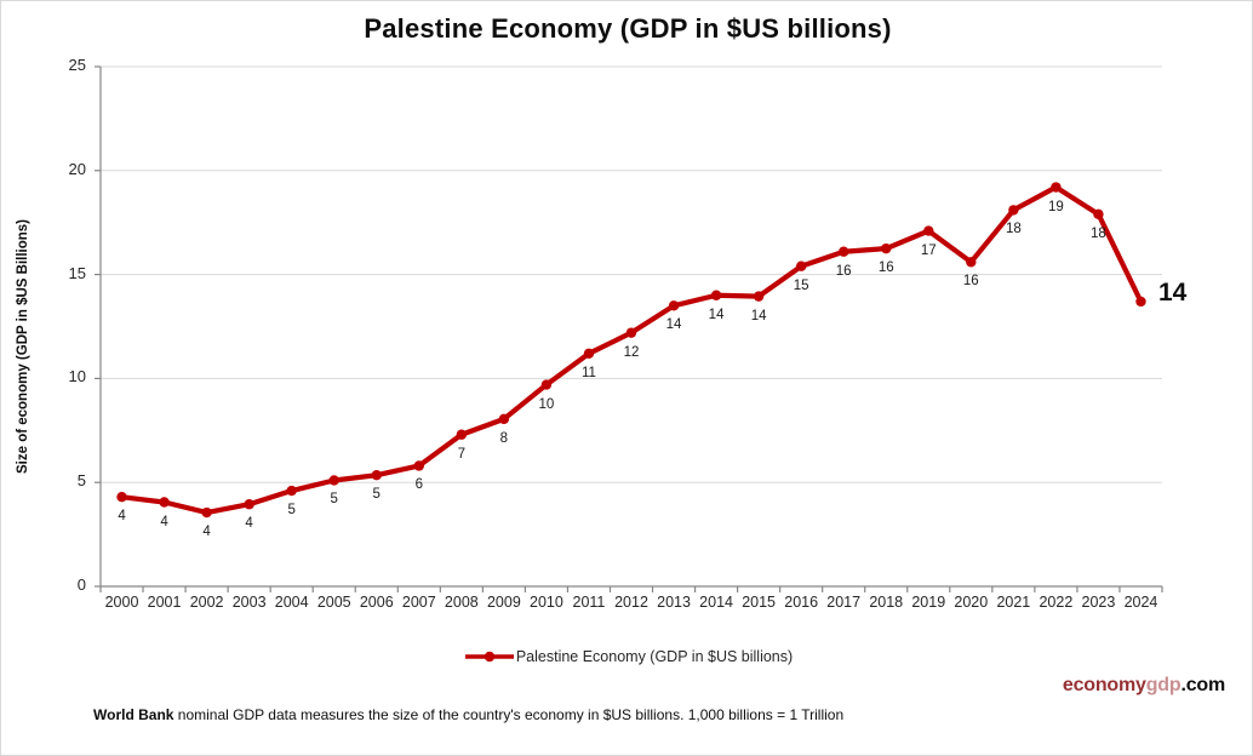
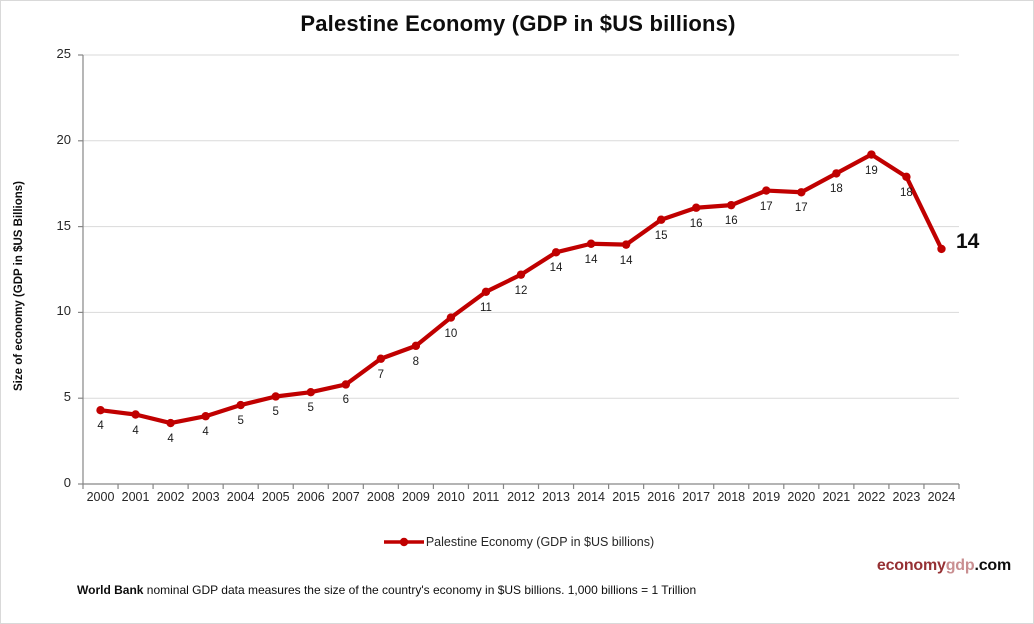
2020: 16 -> 17
